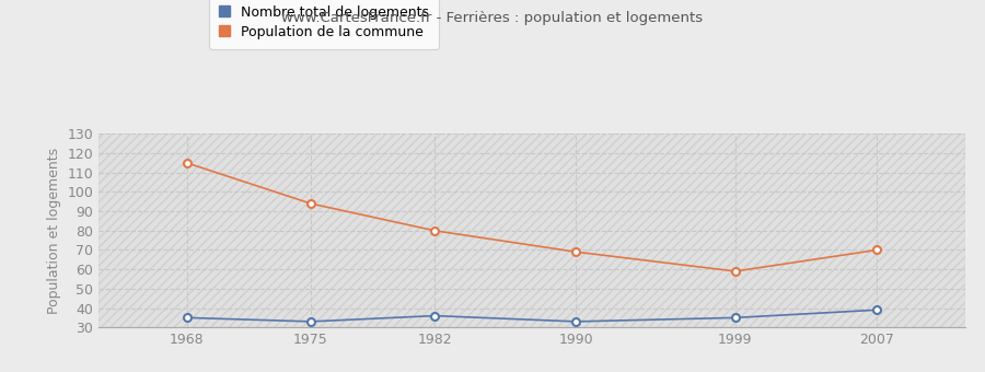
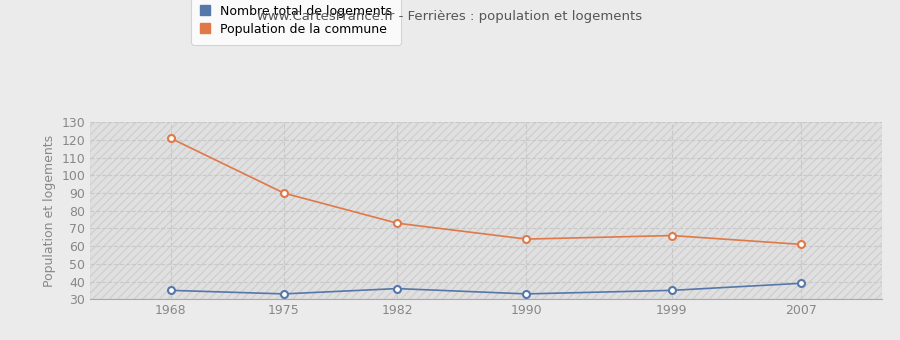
Population de la commune/1968: 115 -> 121
Population de la commune/1975: 94 -> 90
Population de la commune/1982: 80 -> 73
Population de la commune/1990: 69 -> 64
Population de la commune/1999: 59 -> 66
Population de la commune/2007: 70 -> 61
